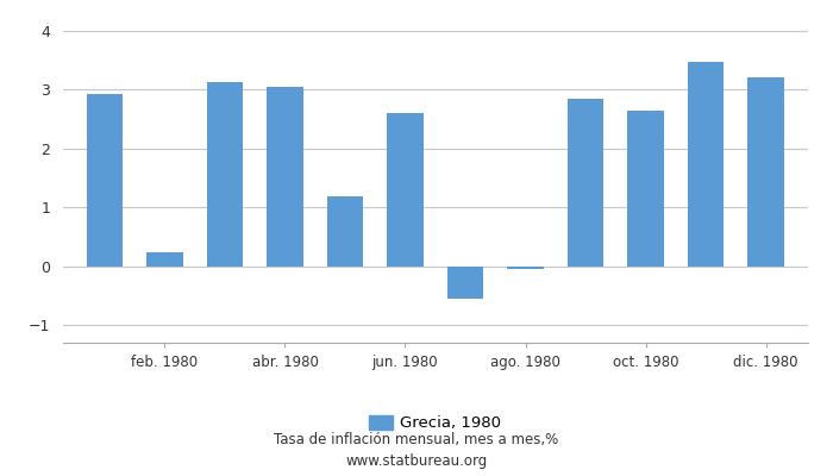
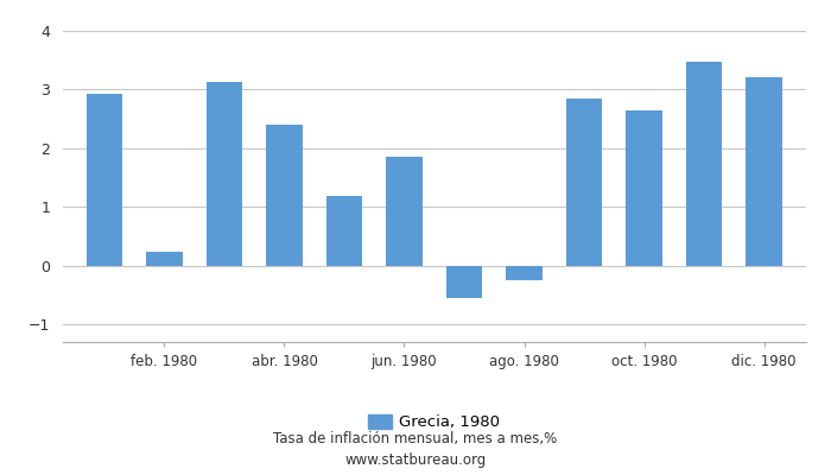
abr. 1980: 3.04 -> 2.40
jun. 1980: 2.61 -> 1.85
ago. 1980: -0.05 -> -0.25
